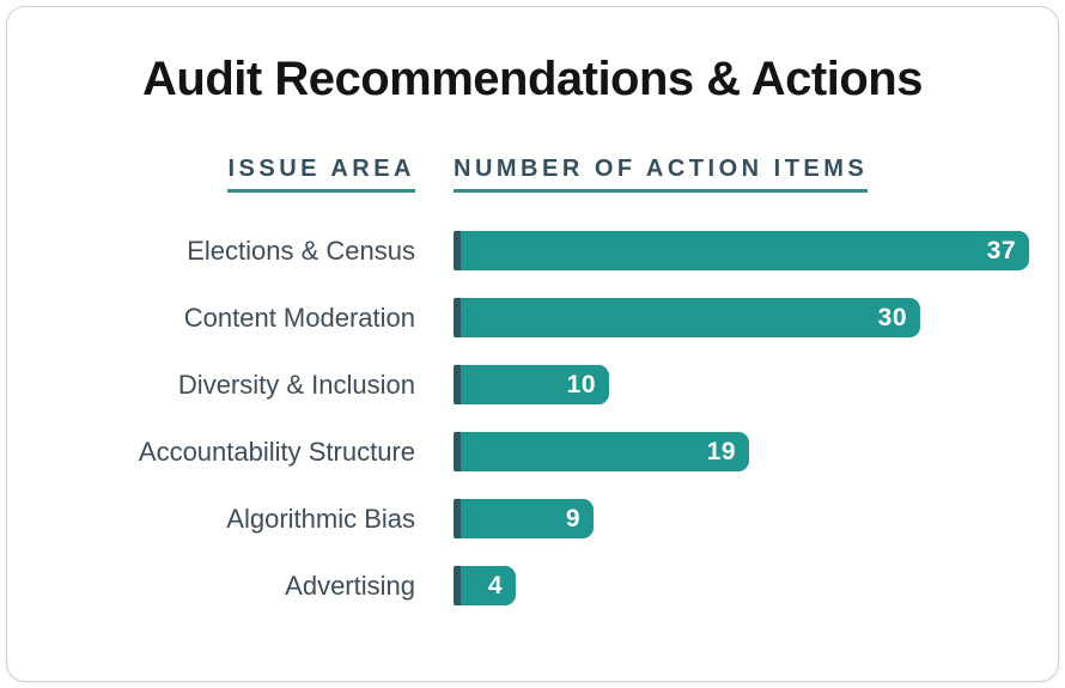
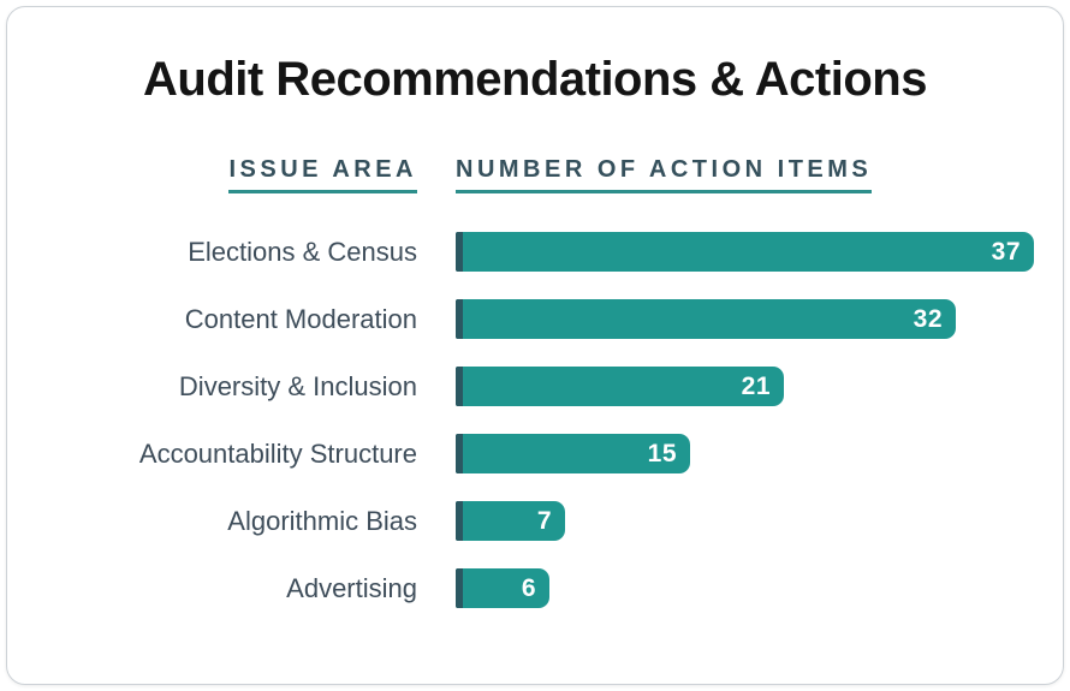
Content Moderation: 30 -> 32
Diversity & Inclusion: 10 -> 21
Accountability Structure: 19 -> 15
Algorithmic Bias: 9 -> 7
Advertising: 4 -> 6
